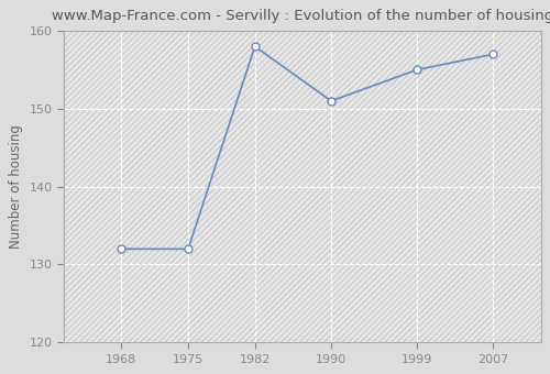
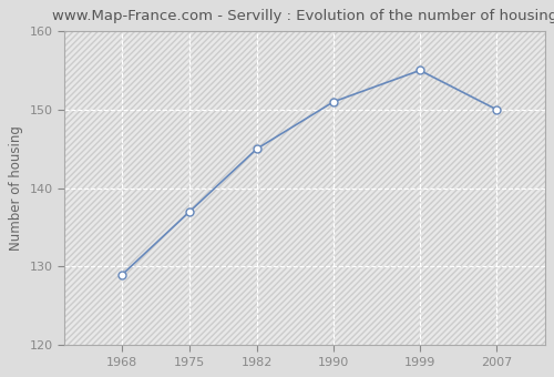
1968: 132 -> 129
1975: 132 -> 137
1982: 158 -> 145
2007: 157 -> 150
